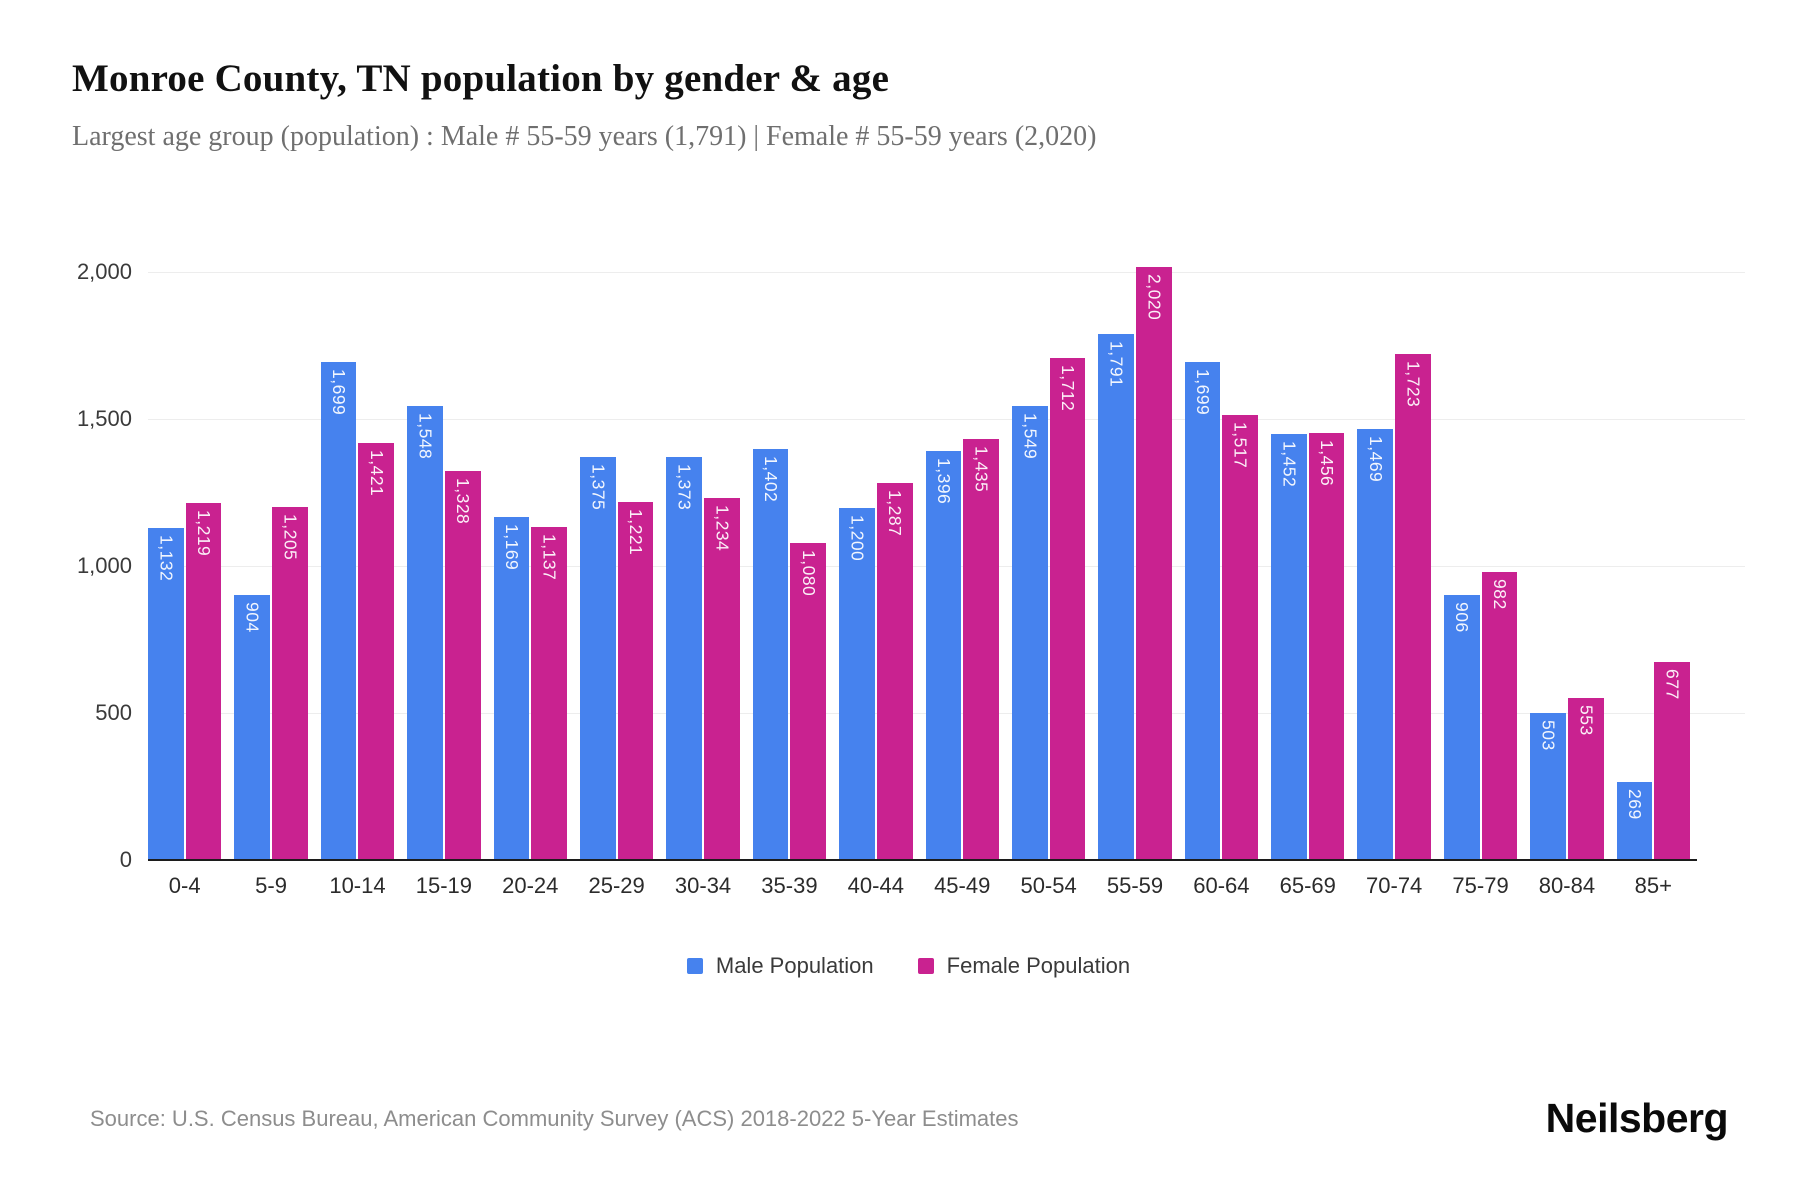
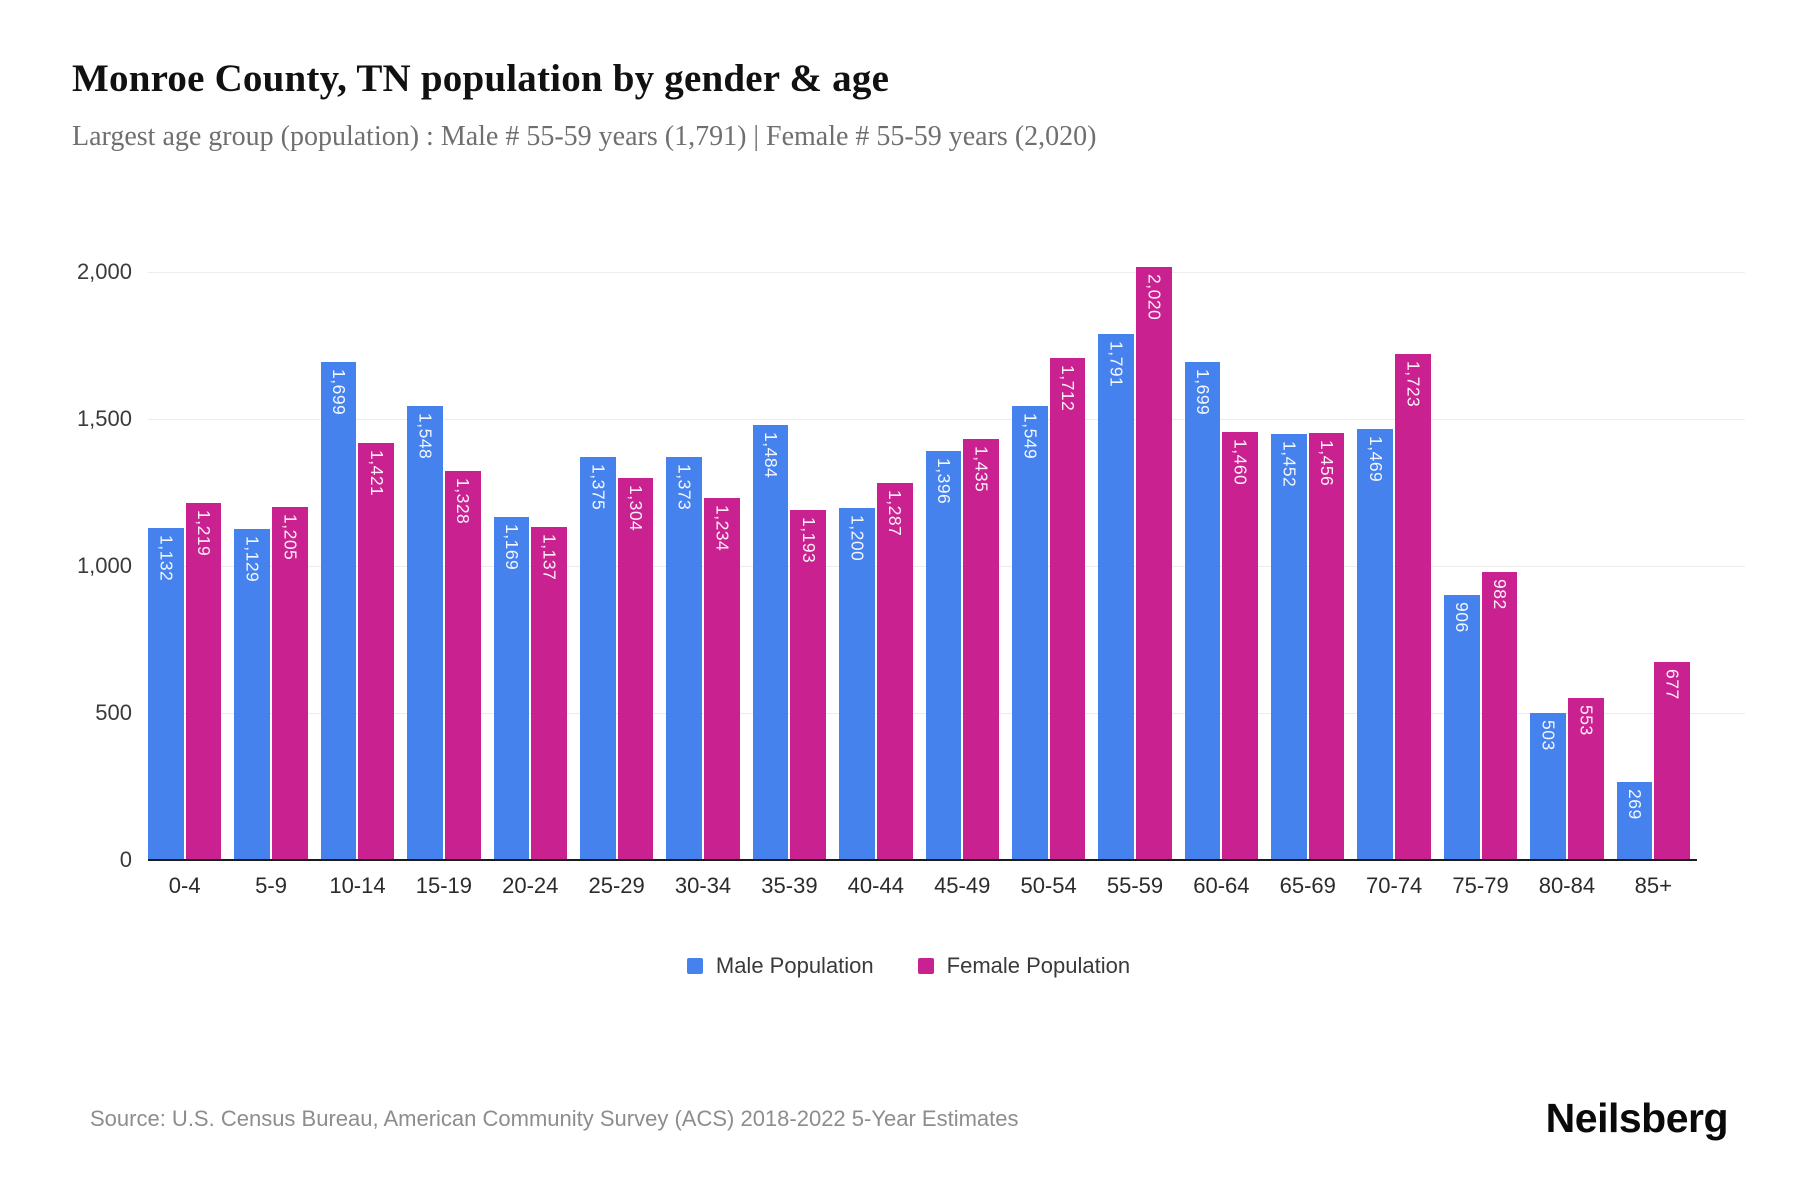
Male Population/5-9: 904 -> 1,129
Female Population/25-29: 1,221 -> 1,304
Male Population/35-39: 1,402 -> 1,484
Female Population/35-39: 1,080 -> 1,193
Female Population/60-64: 1,517 -> 1,460
